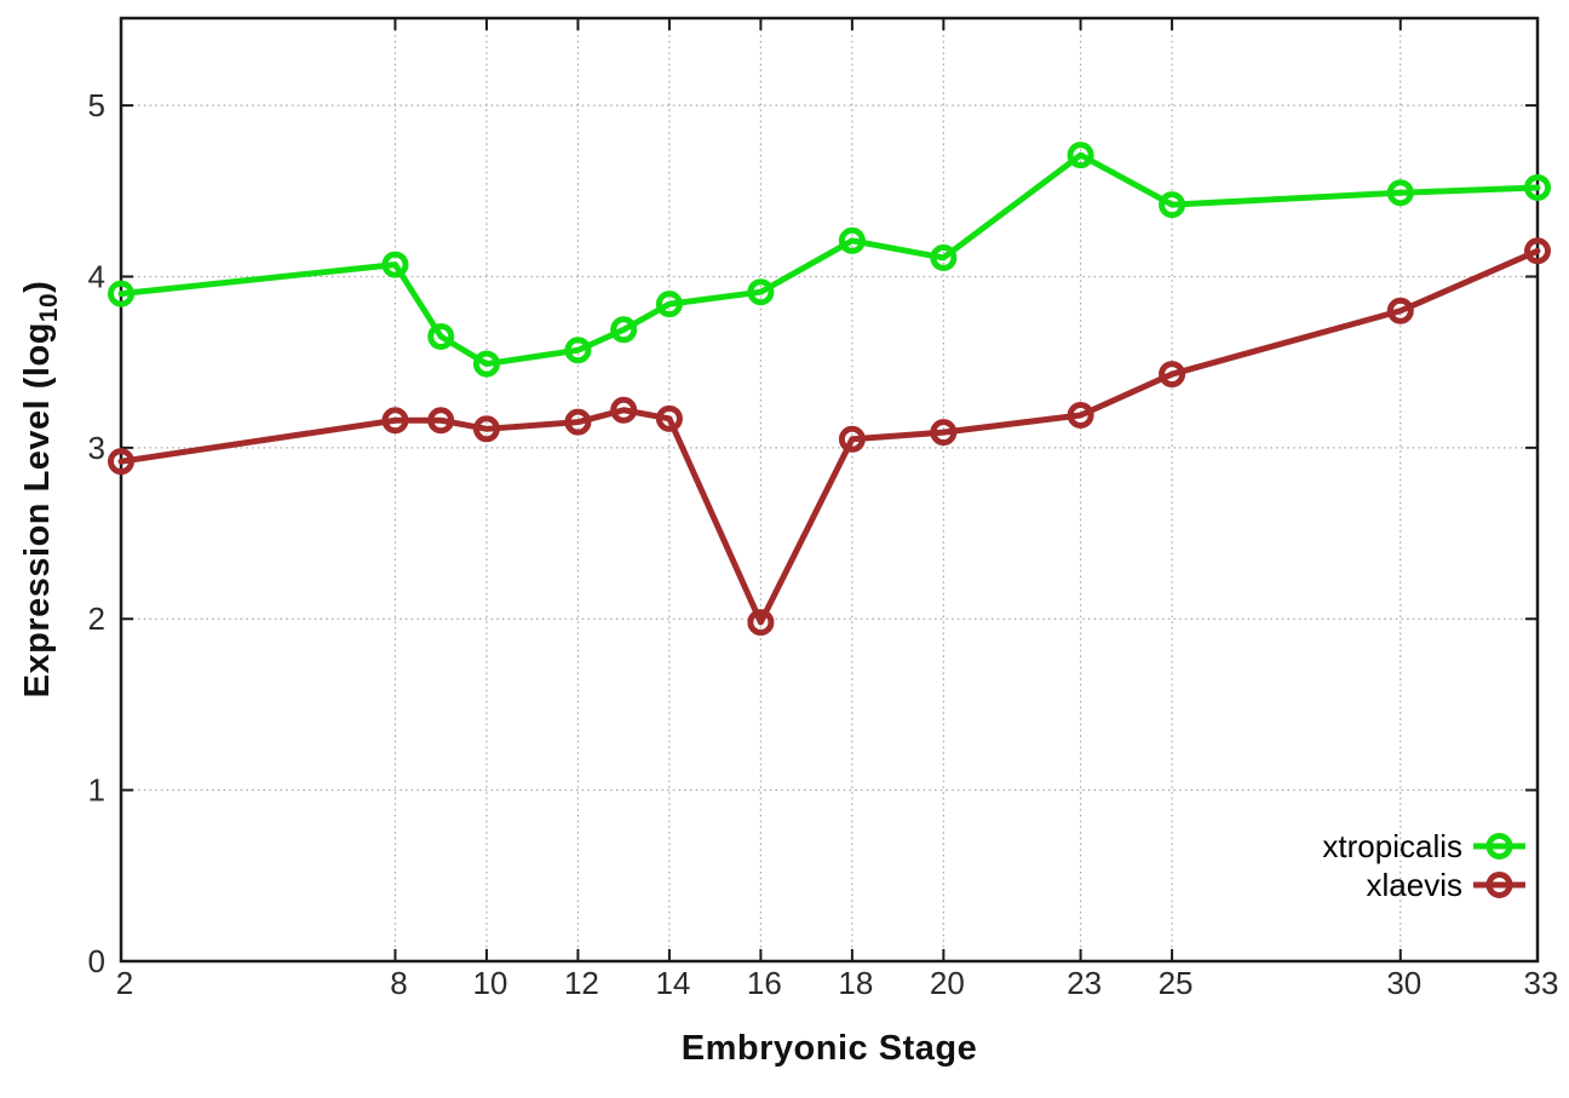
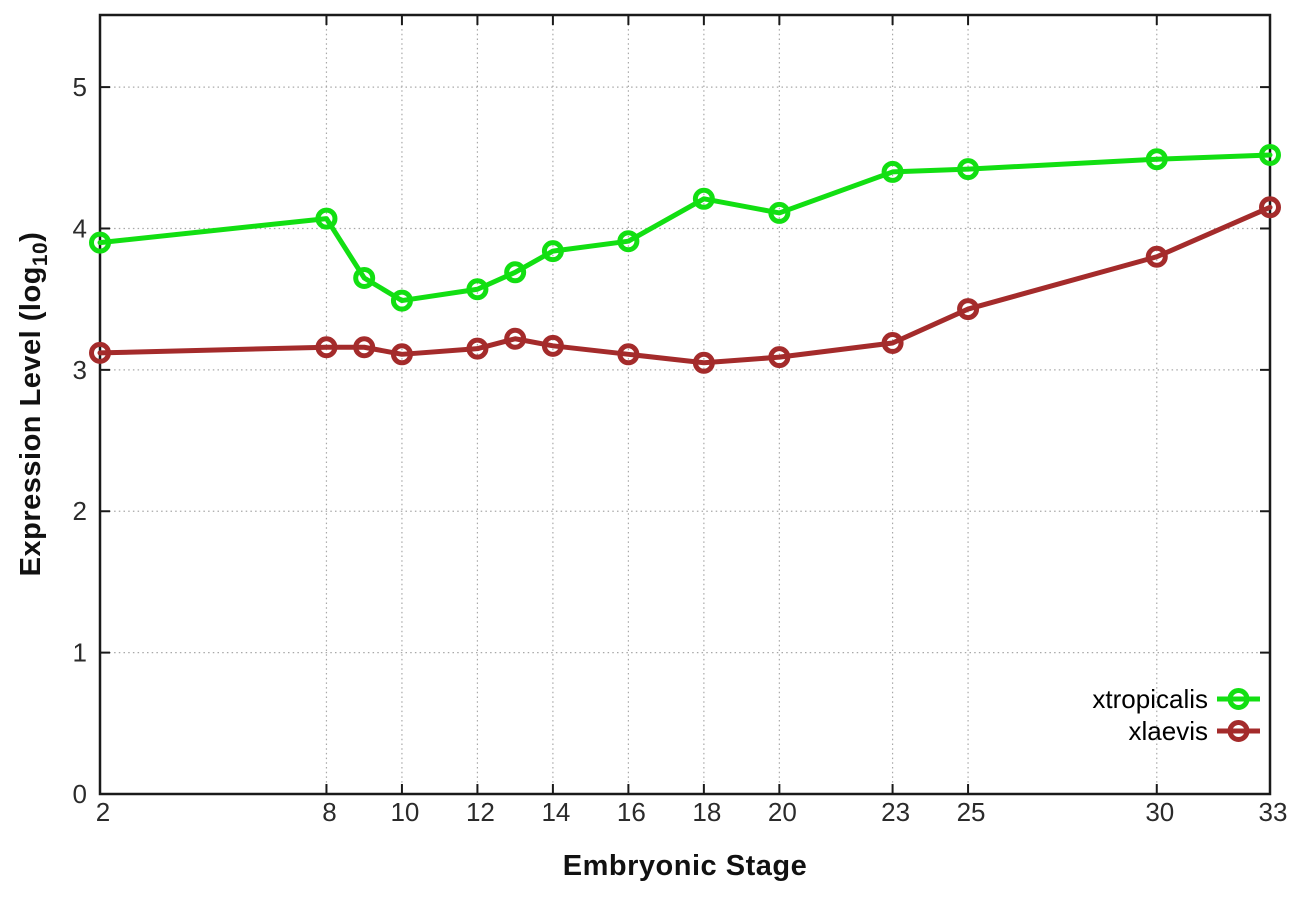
xlaevis/2: 2.92 -> 3.12
xlaevis/16: 1.98 -> 3.11
xtropicalis/23: 4.71 -> 4.40
